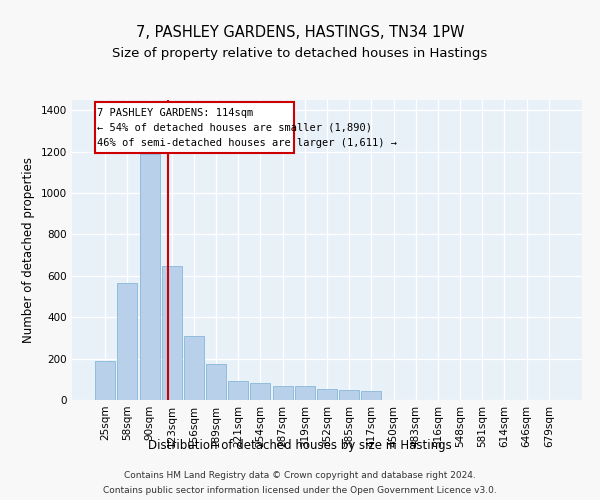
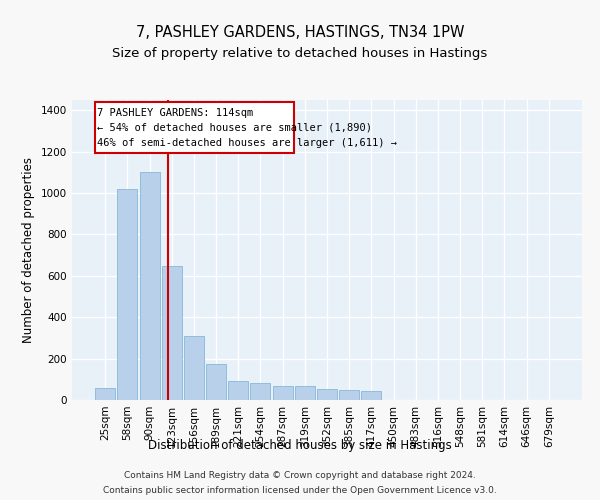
25sqm: 190 -> 60
58sqm: 565 -> 1020
90sqm: 1190 -> 1100
